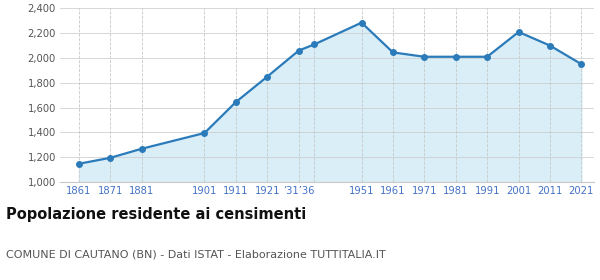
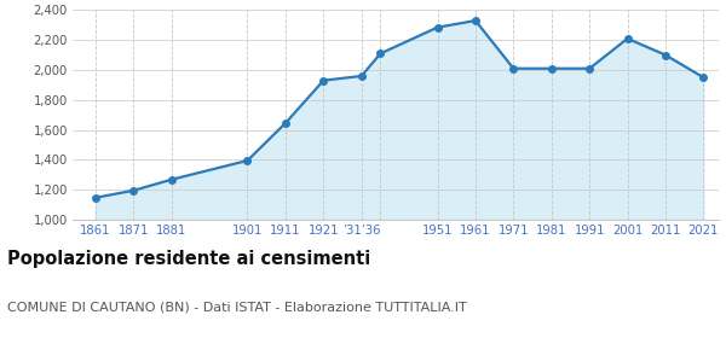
1921: 1,850 -> 1,930
’31’36: 2,060 -> 1,960
1961: 2,040 -> 2,330
